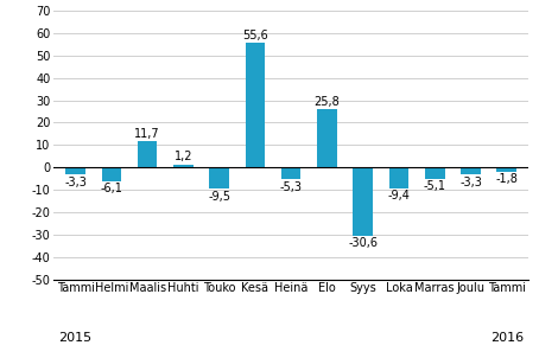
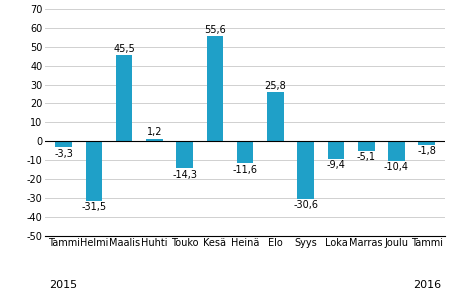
Helmi: -6,1 -> -31,5
Maalis: 11,7 -> 45,5
Touko: -9,5 -> -14,3
Heinä: -5,3 -> -11,6
Joulu: -3,3 -> -10,4
